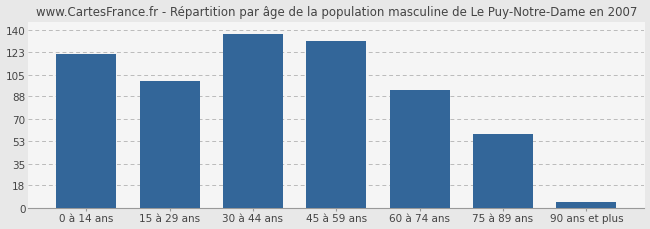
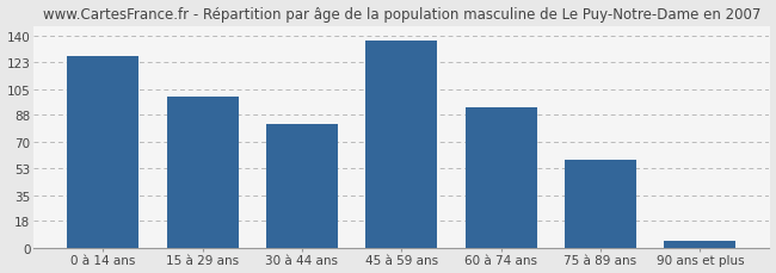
0 à 14 ans: 121 -> 127
30 à 44 ans: 137 -> 82
45 à 59 ans: 132 -> 137
